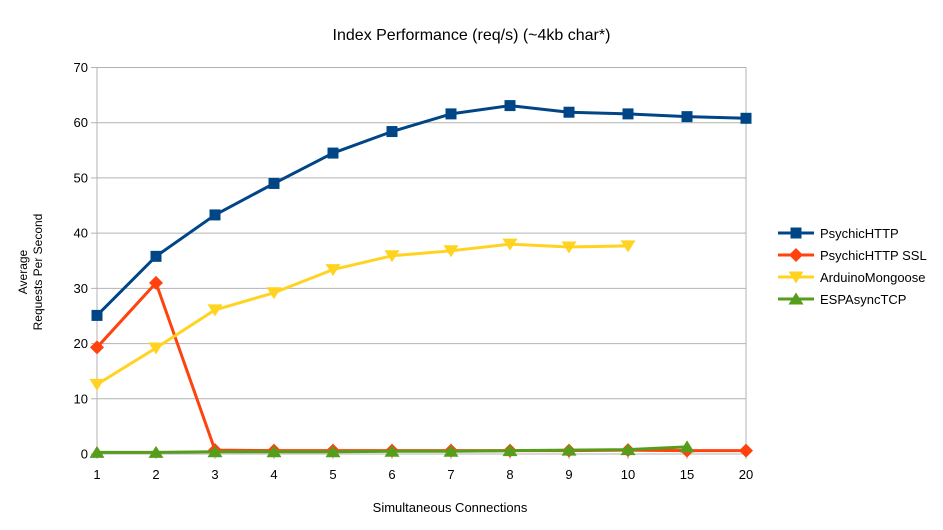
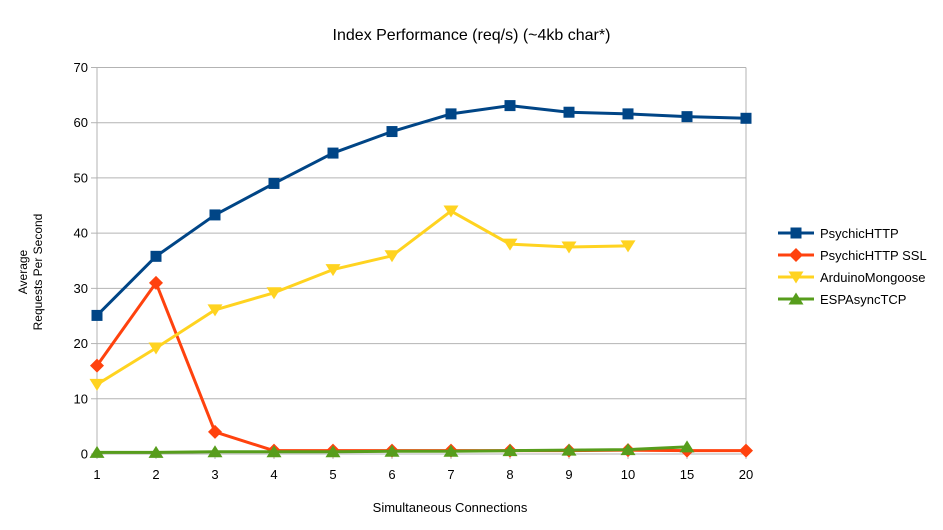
PsychicHTTP SSL/1: 19 -> 16
PsychicHTTP SSL/3: 1 -> 4
ArduinoMongoose/7: 37 -> 44
